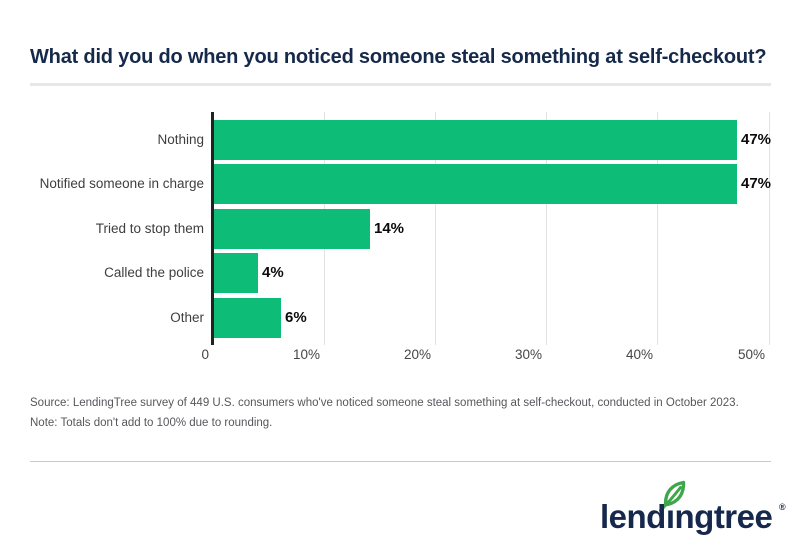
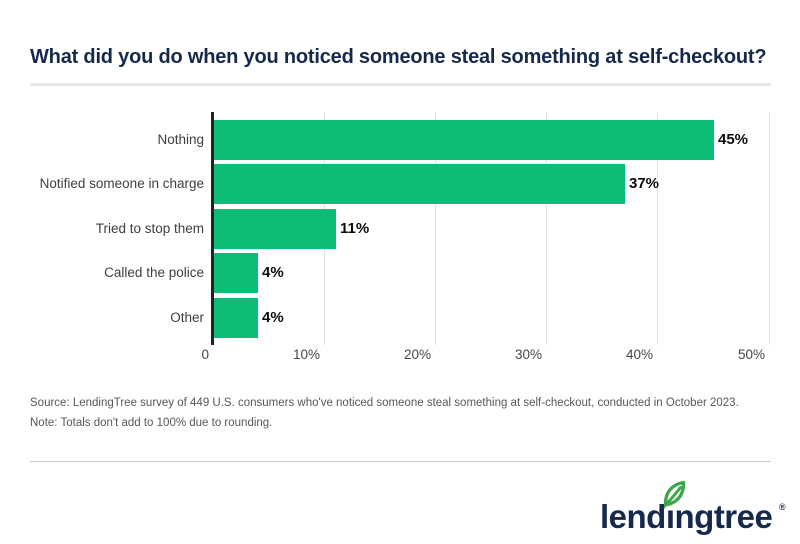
Nothing: 47% -> 45%
Notified someone in charge: 47% -> 37%
Tried to stop them: 14% -> 11%
Other: 6% -> 4%
